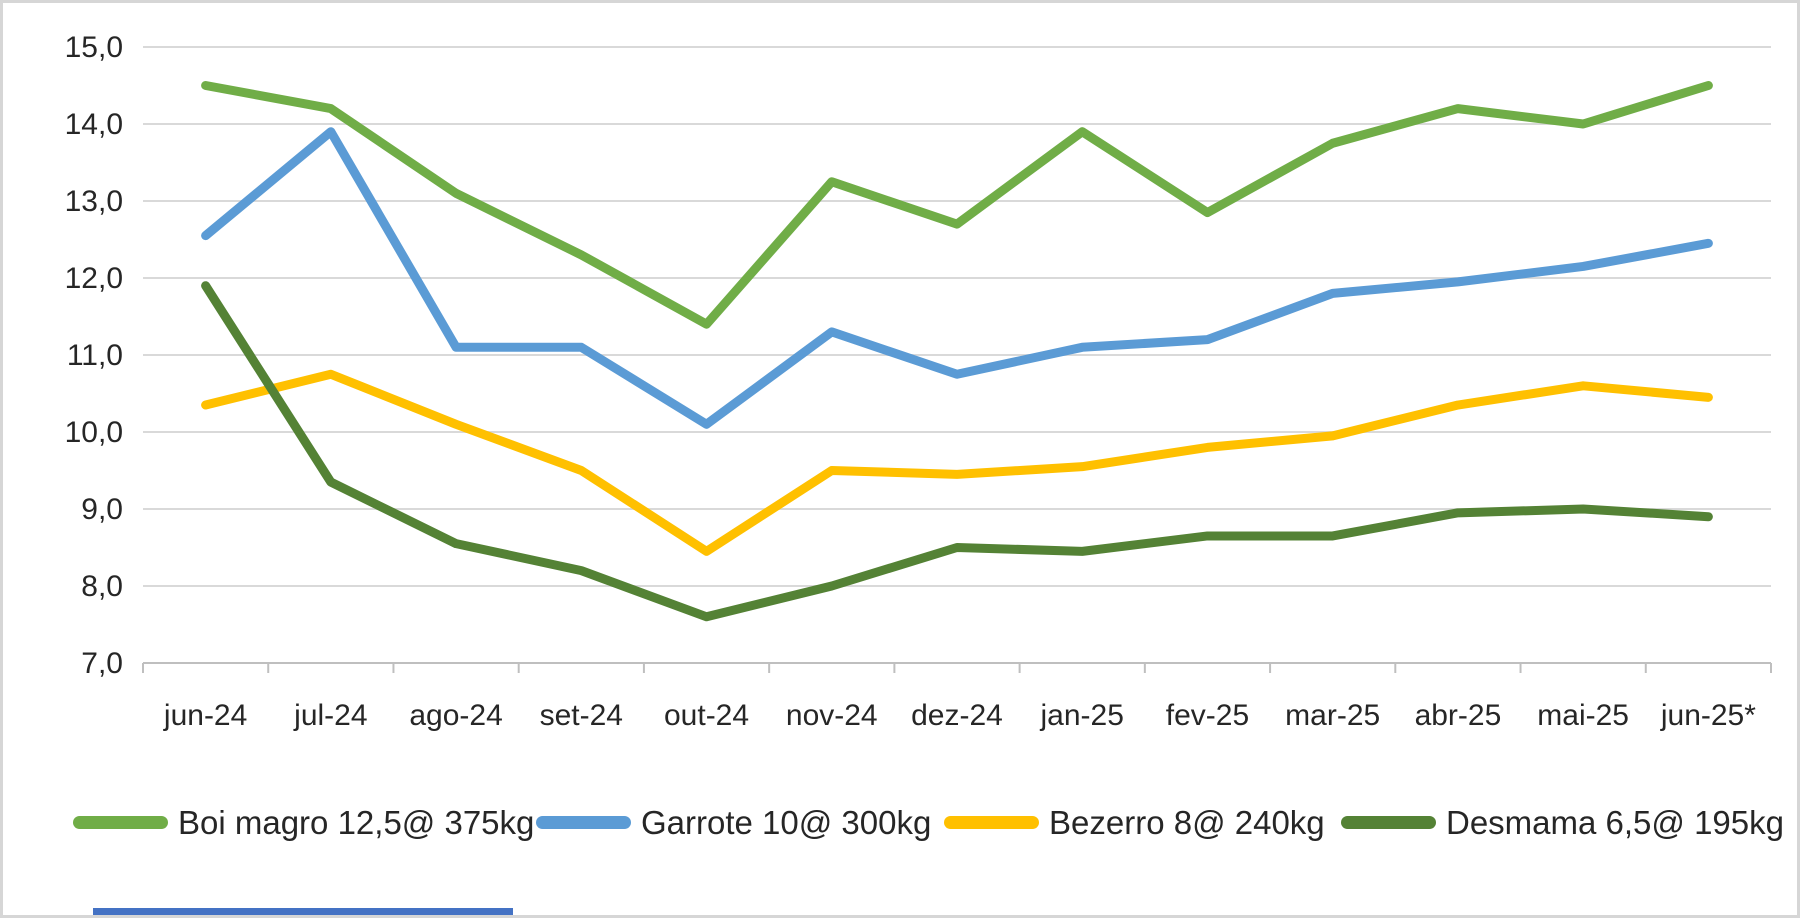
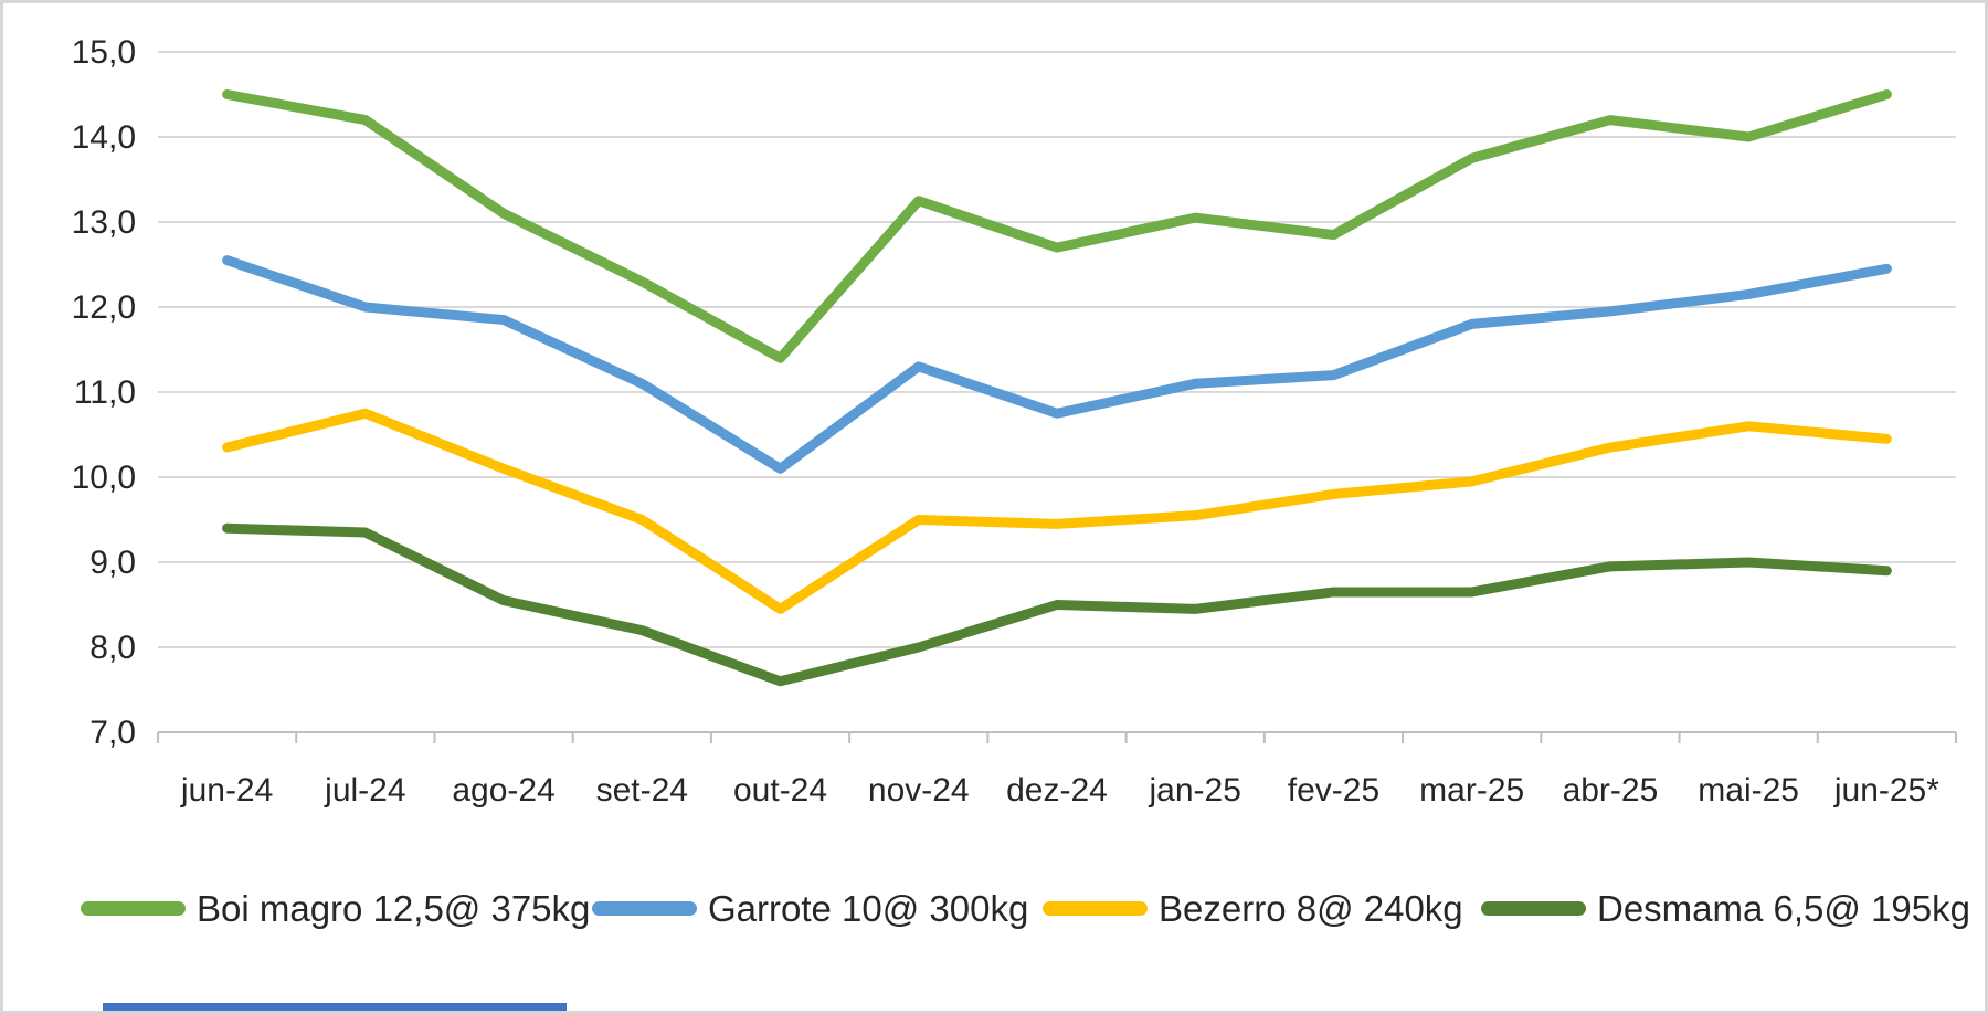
Desmama 6,5@ 195kg/jun-24: 11,9 -> 9,4
Garrote 10@ 300kg/jul-24: 13,9 -> 12,0
Garrote 10@ 300kg/ago-24: 11,1 -> 11,8
Boi magro 12,5@ 375kg/jan-25: 13,9 -> 13,1
